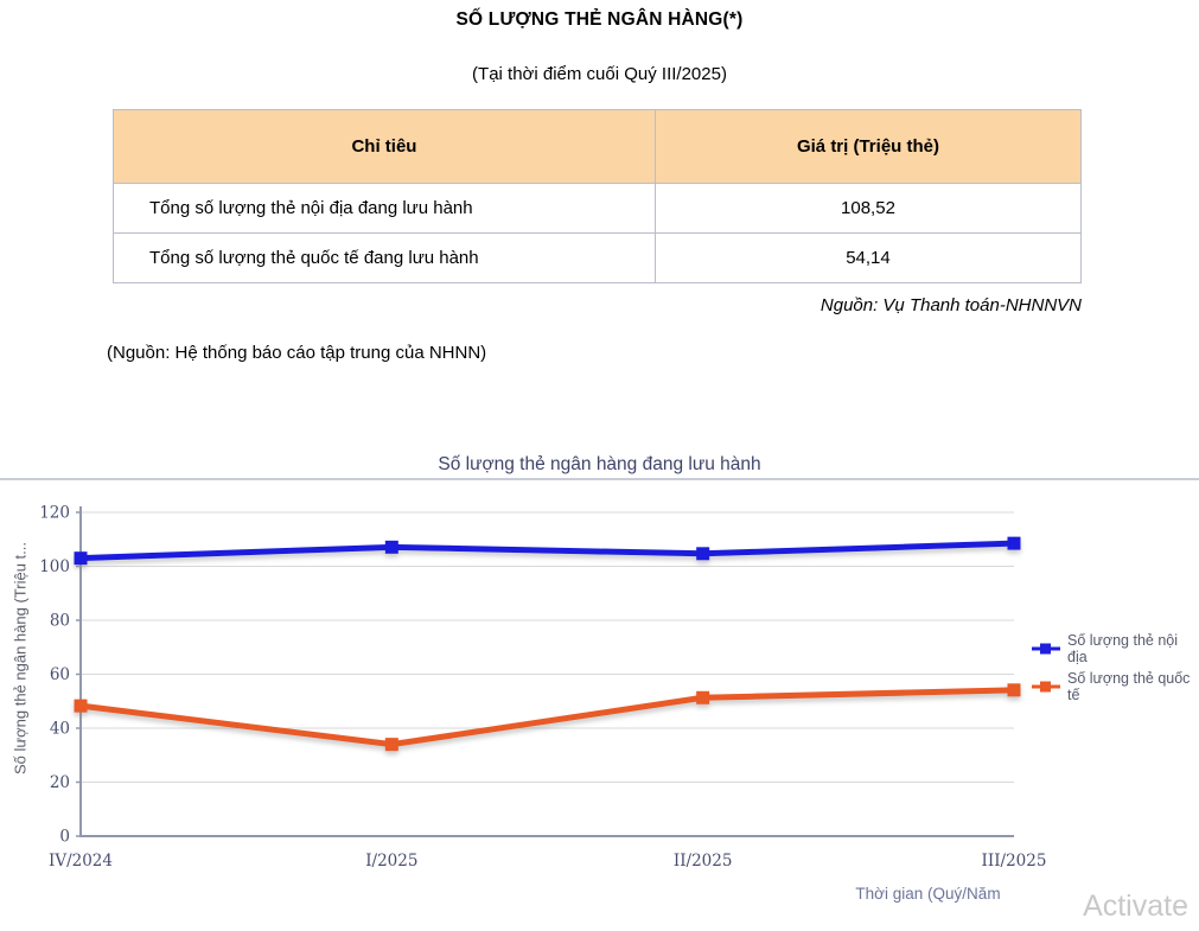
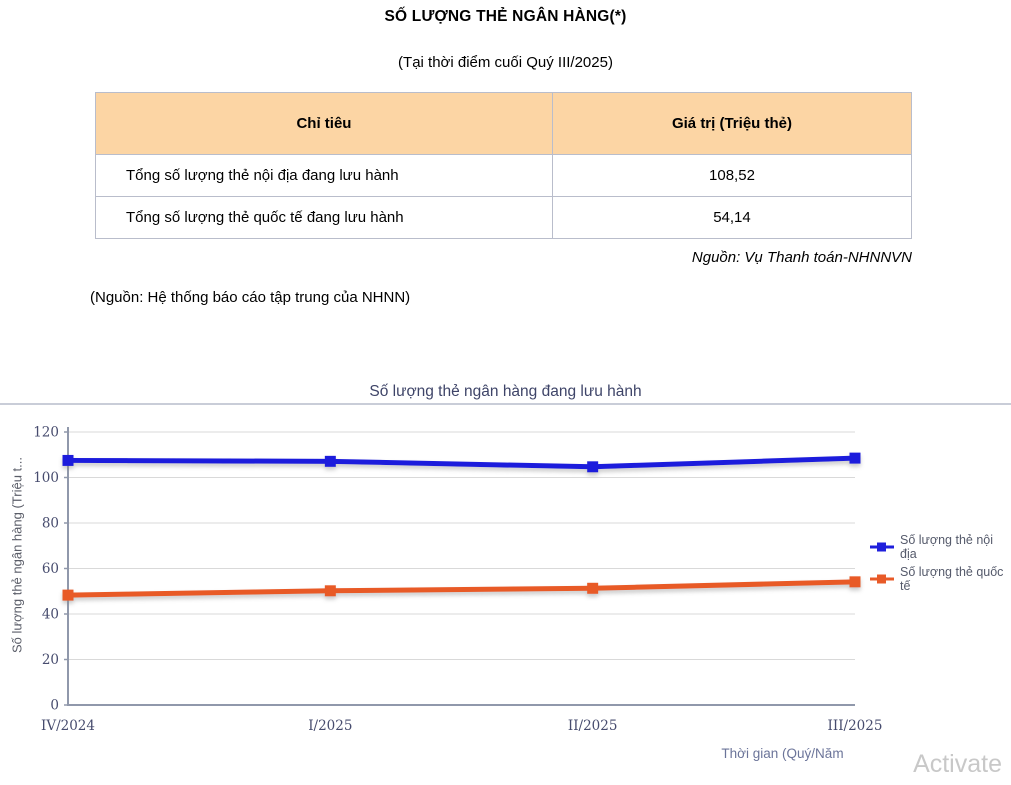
Số lượng thẻ nội địa/IV/2024: 103 -> 108
Số lượng thẻ quốc tế/I/2025: 34 -> 50
